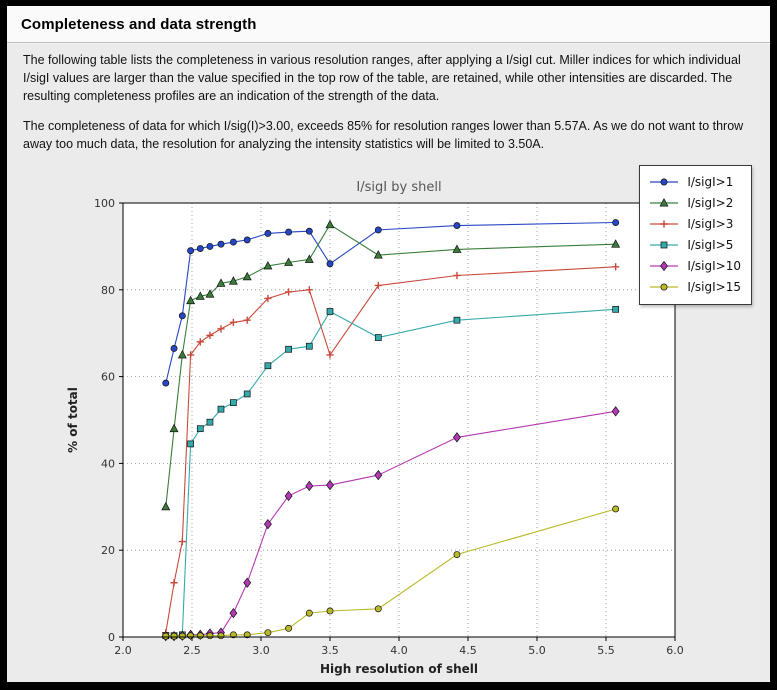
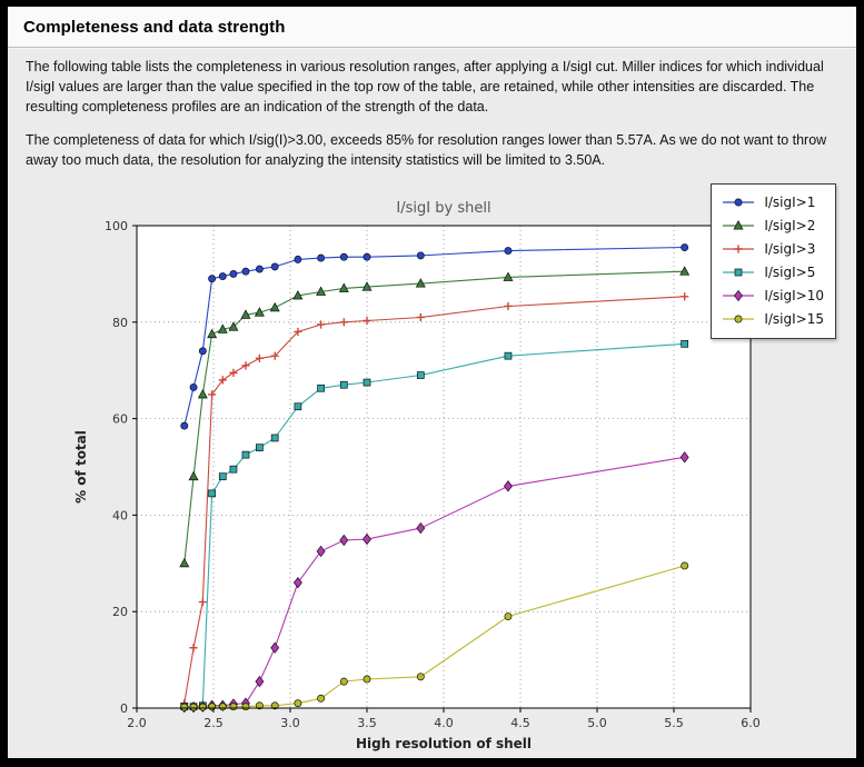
I/sigI>1/3.5: 86 -> 94
I/sigI>2/3.5: 95 -> 87
I/sigI>3/3.5: 65 -> 80
I/sigI>5/3.5: 75 -> 68
